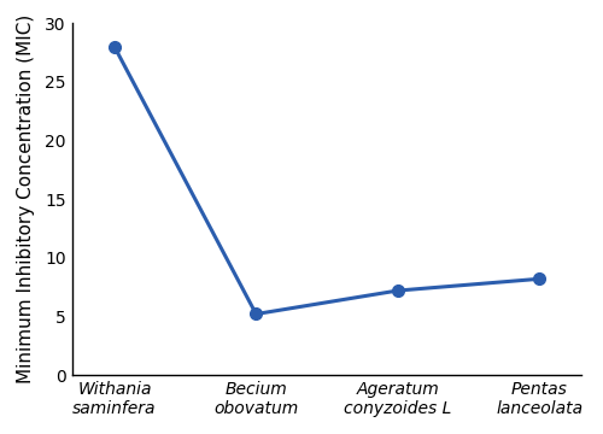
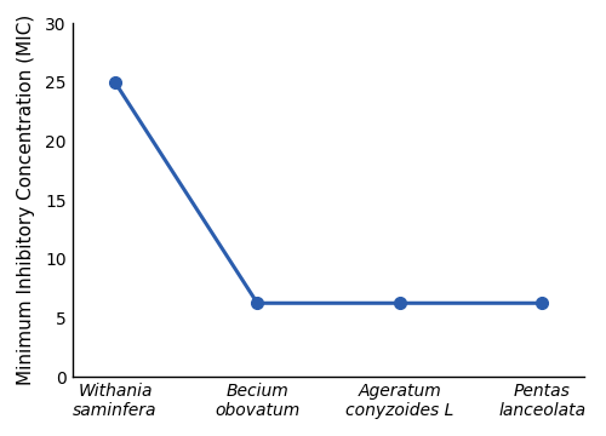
Withania saminfera: 28.0 -> 25.0
Becium obovatum: 5.2 -> 6.2
Ageratum conyzoides L: 7.2 -> 6.2
Pentas lanceolata: 8.2 -> 6.2
